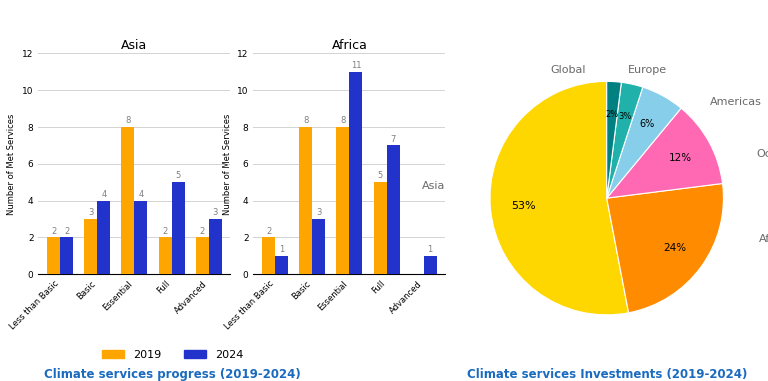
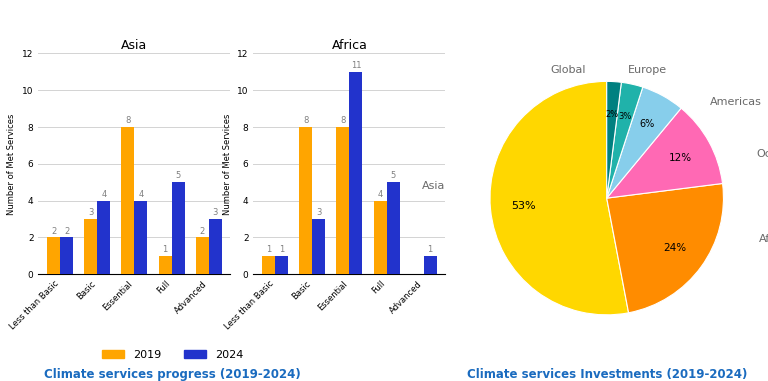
Asia/2019/Full: 2 -> 1
Africa/2019/Less than Basic: 2 -> 1
Africa/2019/Full: 5 -> 4
Africa/2024/Full: 7 -> 5
